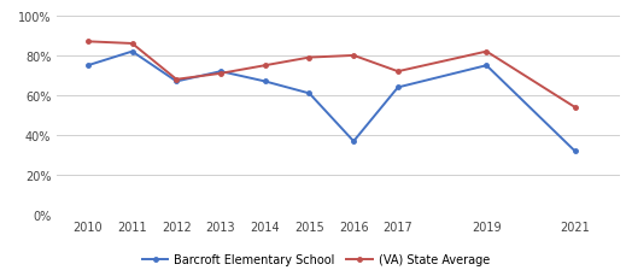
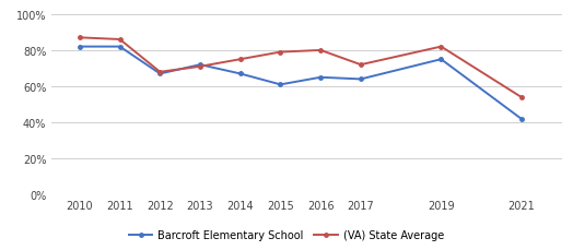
Barcroft Elementary School/2010: 75% -> 82%
Barcroft Elementary School/2016: 37% -> 65%
Barcroft Elementary School/2021: 32% -> 42%
